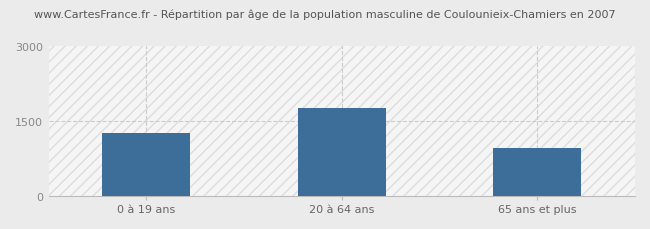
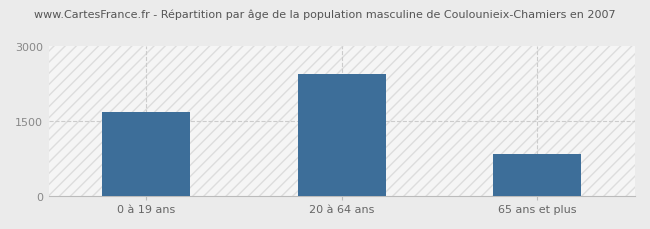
0 à 19 ans: 1250 -> 1680
20 à 64 ans: 1750 -> 2440
65 ans et plus: 950 -> 840
